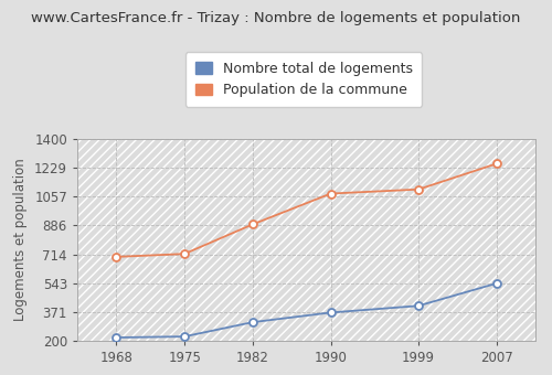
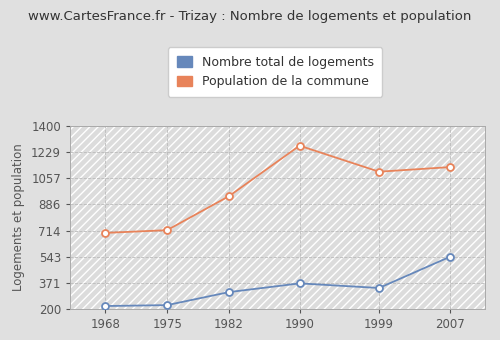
Population de la commune/1982: 890 -> 940
Population de la commune/1990: 1080 -> 1270
Nombre total de logements/1999: 410 -> 340
Population de la commune/2007: 1250 -> 1130
